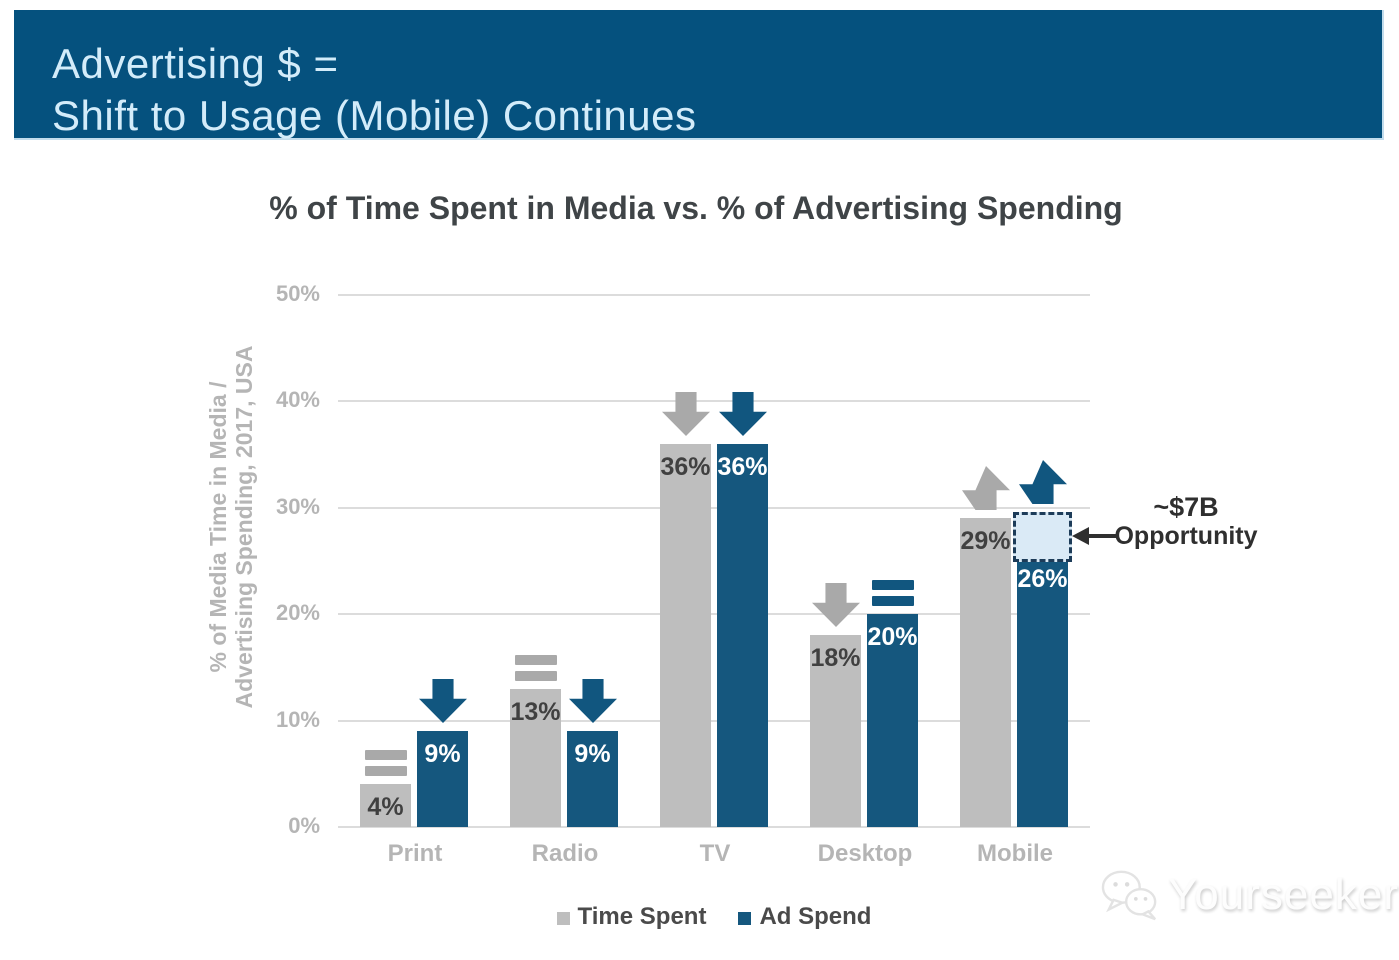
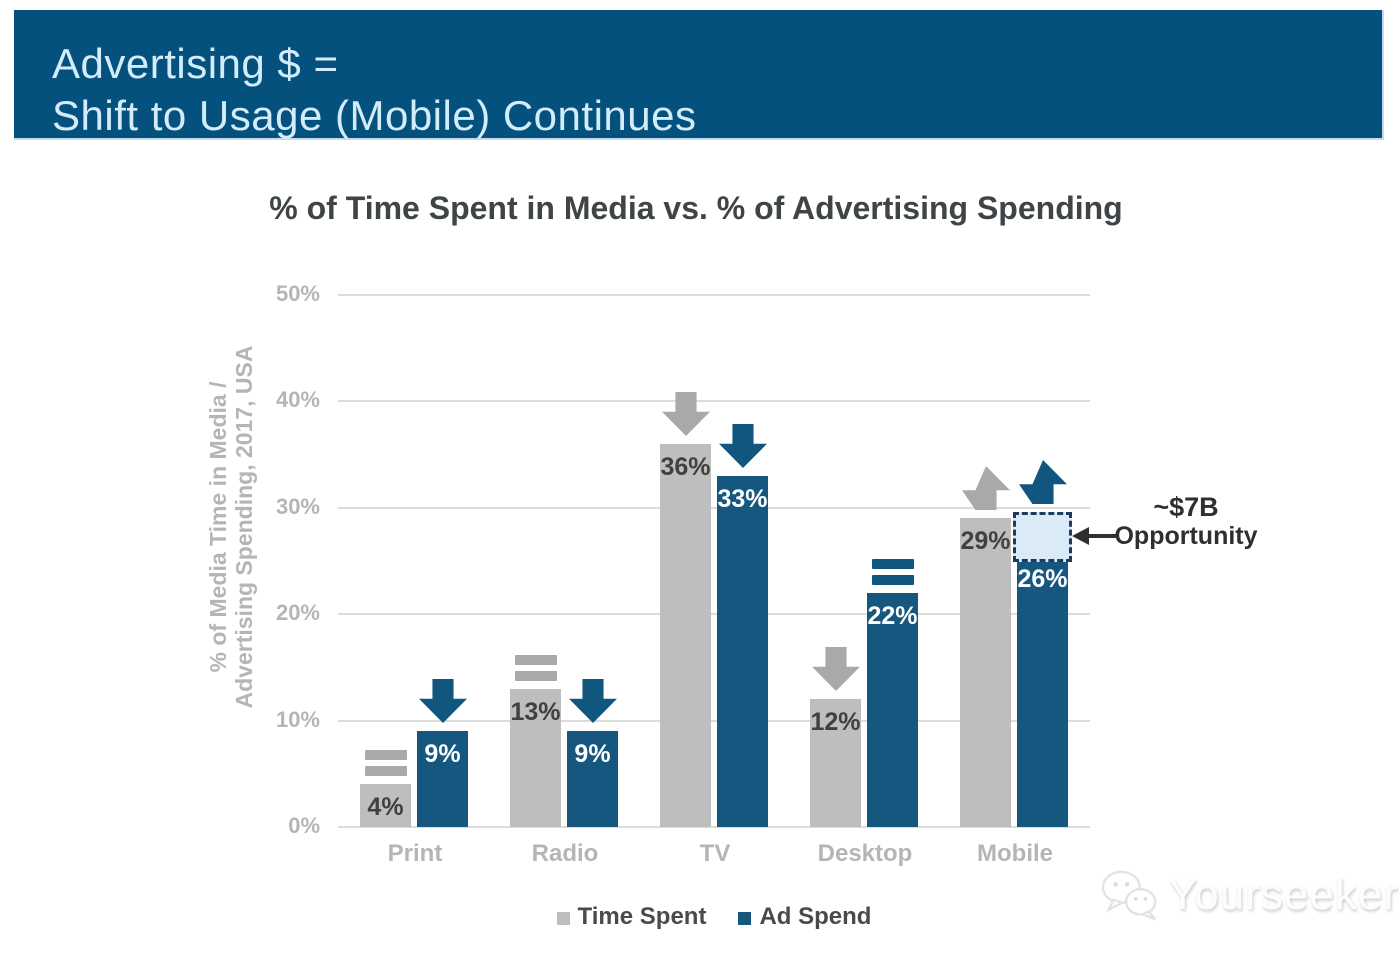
Ad Spend/TV: 36% -> 33%
Time Spent/Desktop: 18% -> 12%
Ad Spend/Desktop: 20% -> 22%
